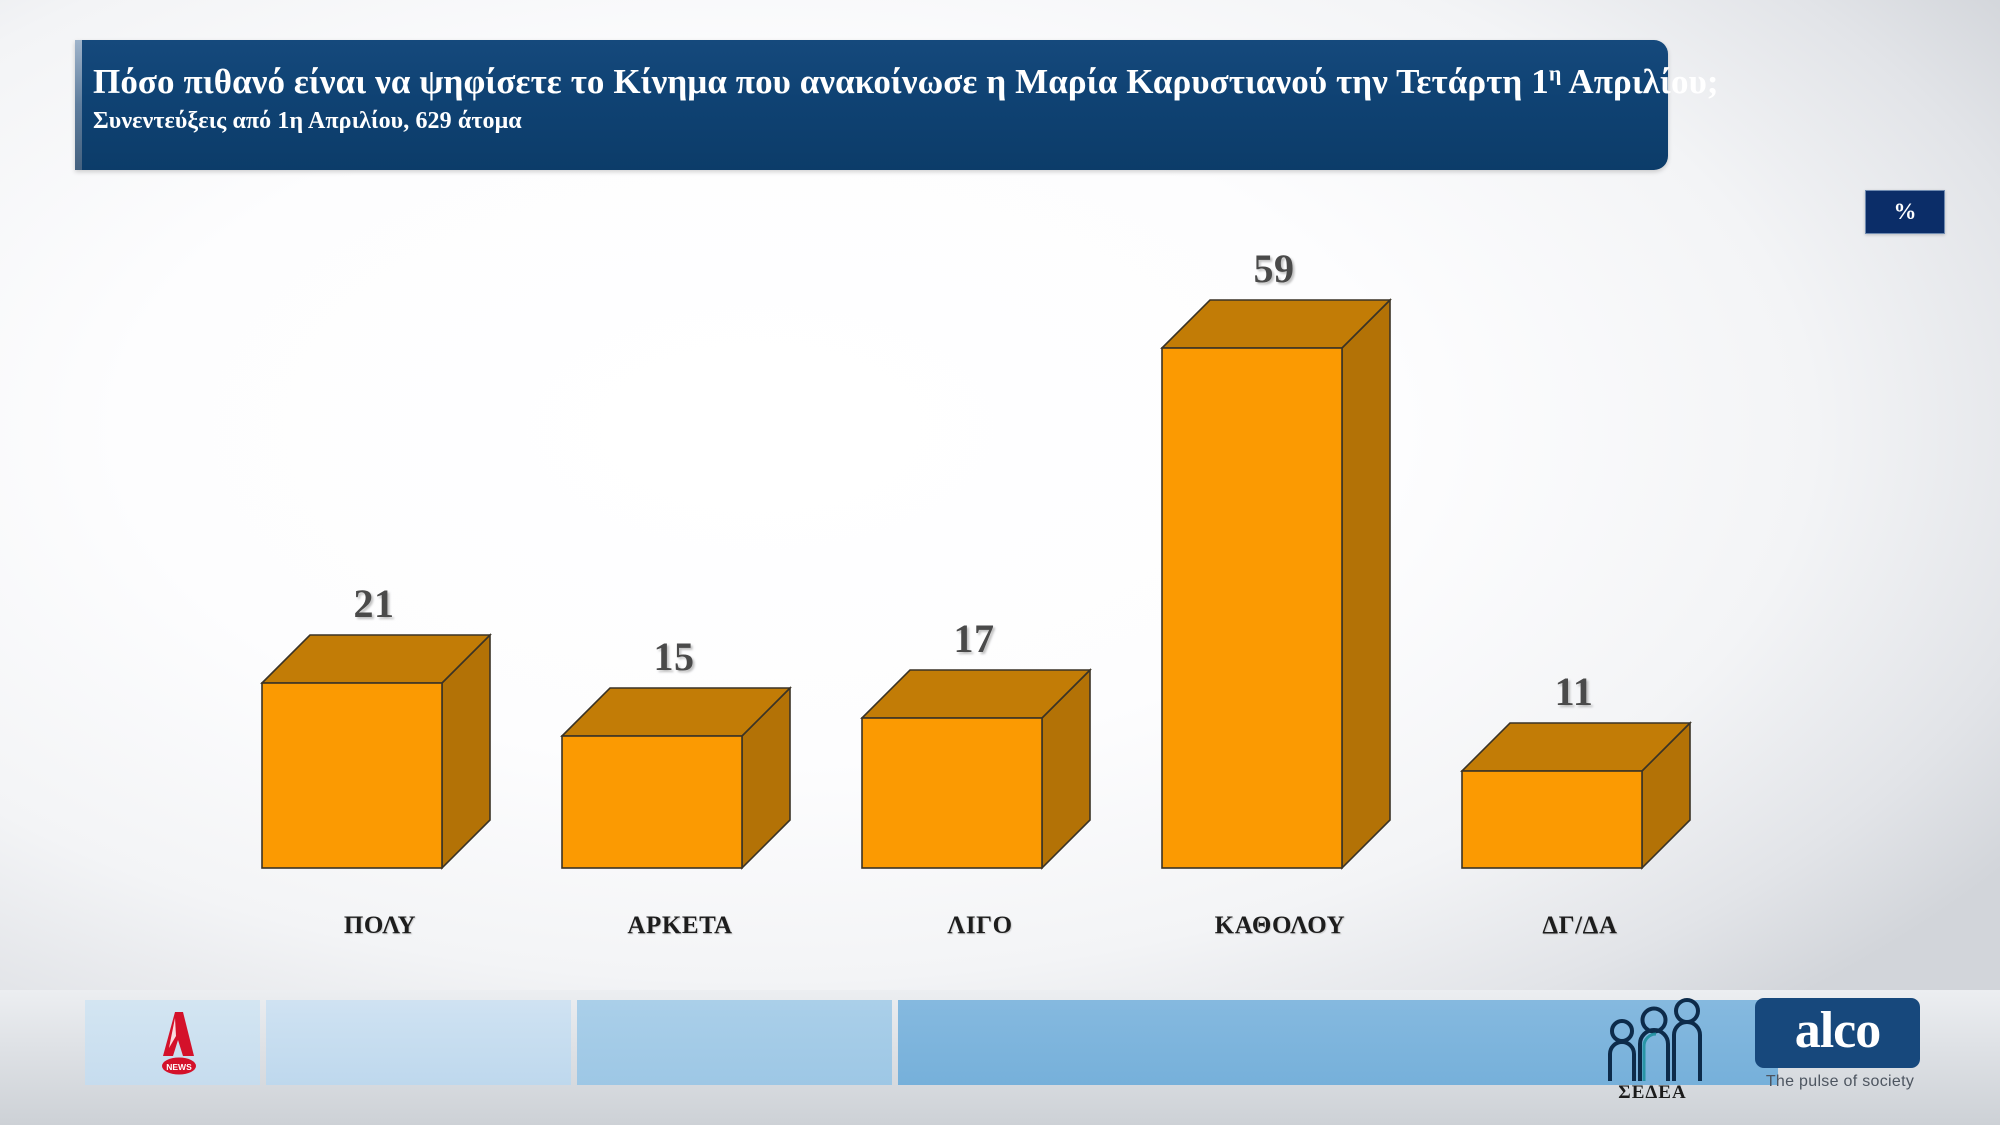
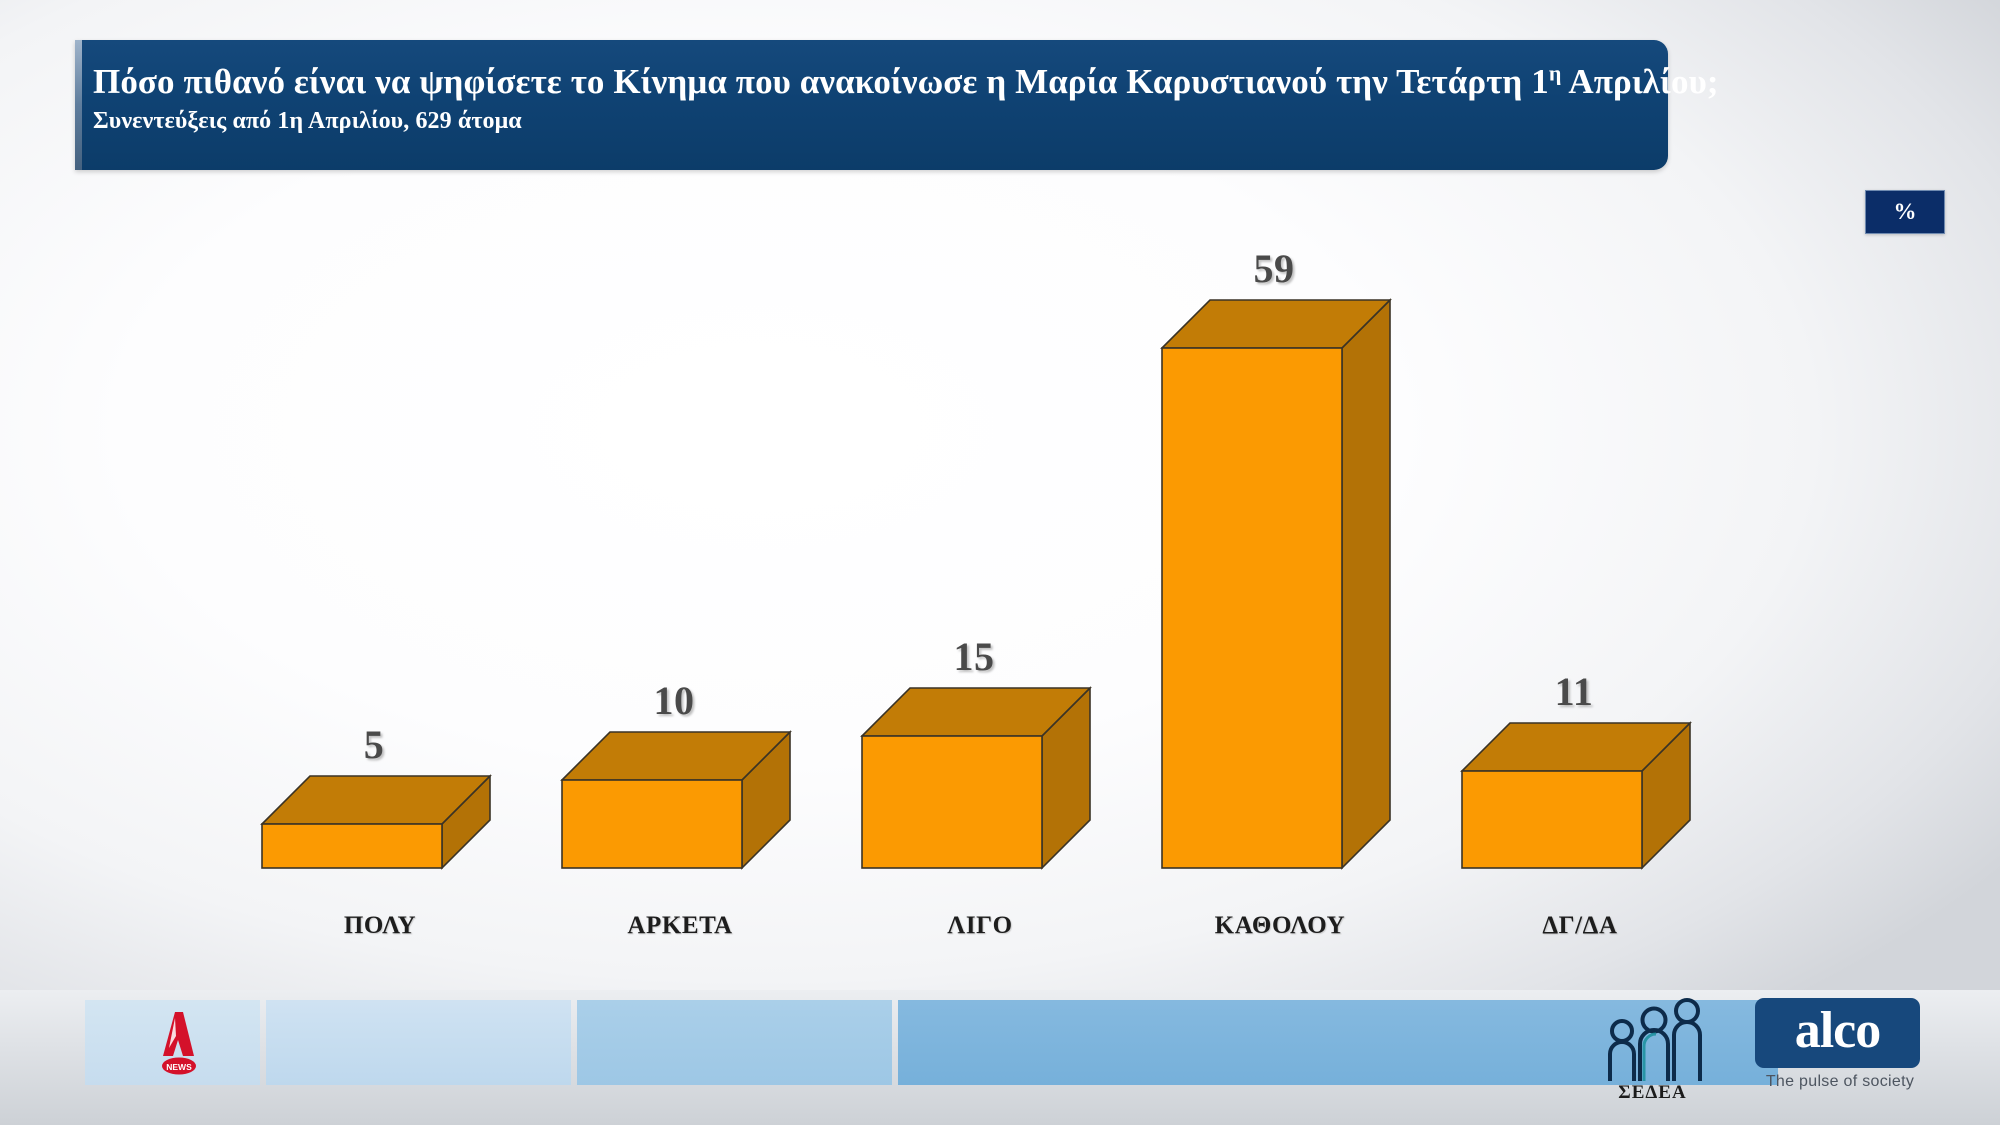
ΠΟΛΥ: 21 -> 5
ΑΡΚΕΤΑ: 15 -> 10
ΛΙΓΟ: 17 -> 15
